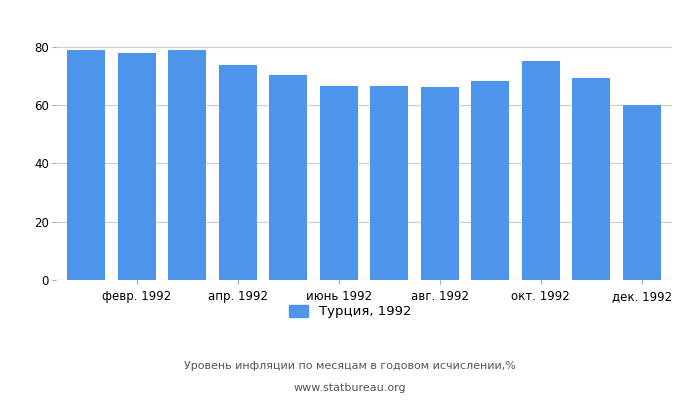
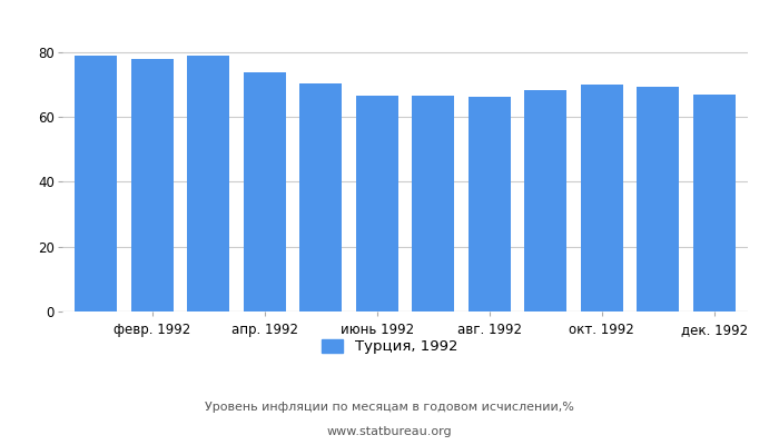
окт. 1992: 75.0 -> 70.0
дек. 1992: 60.0 -> 66.7
